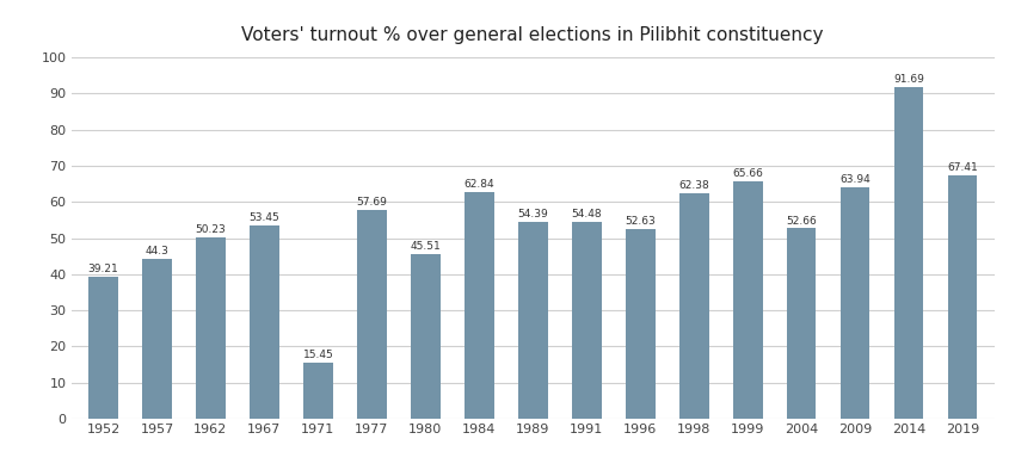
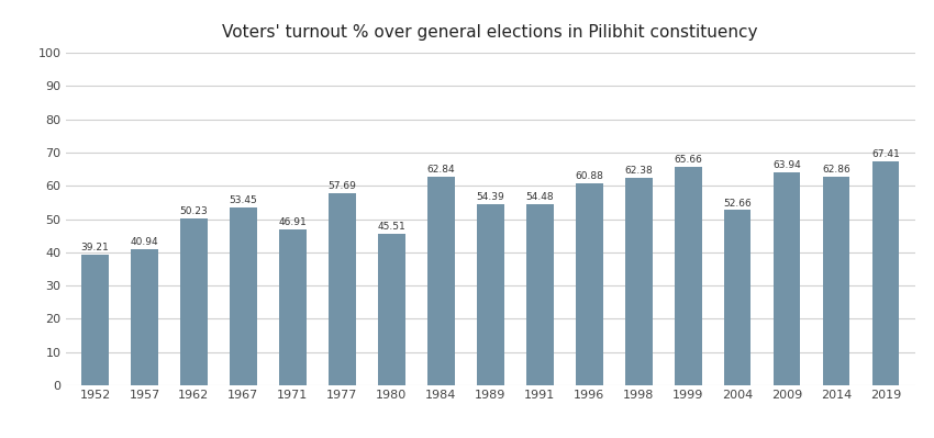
1957: 44.3 -> 40.94
1971: 15.45 -> 46.91
1996: 52.63 -> 60.88
2014: 91.69 -> 62.86
